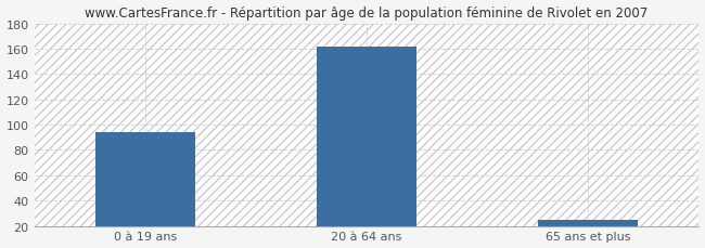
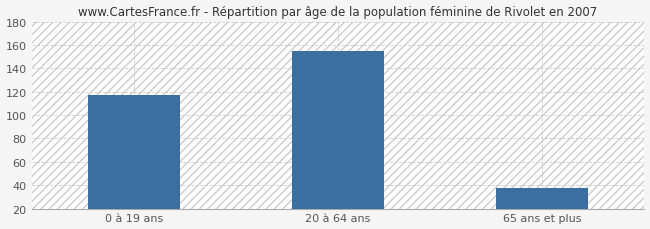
0 à 19 ans: 94 -> 117
20 à 64 ans: 162 -> 155
65 ans et plus: 25 -> 38
